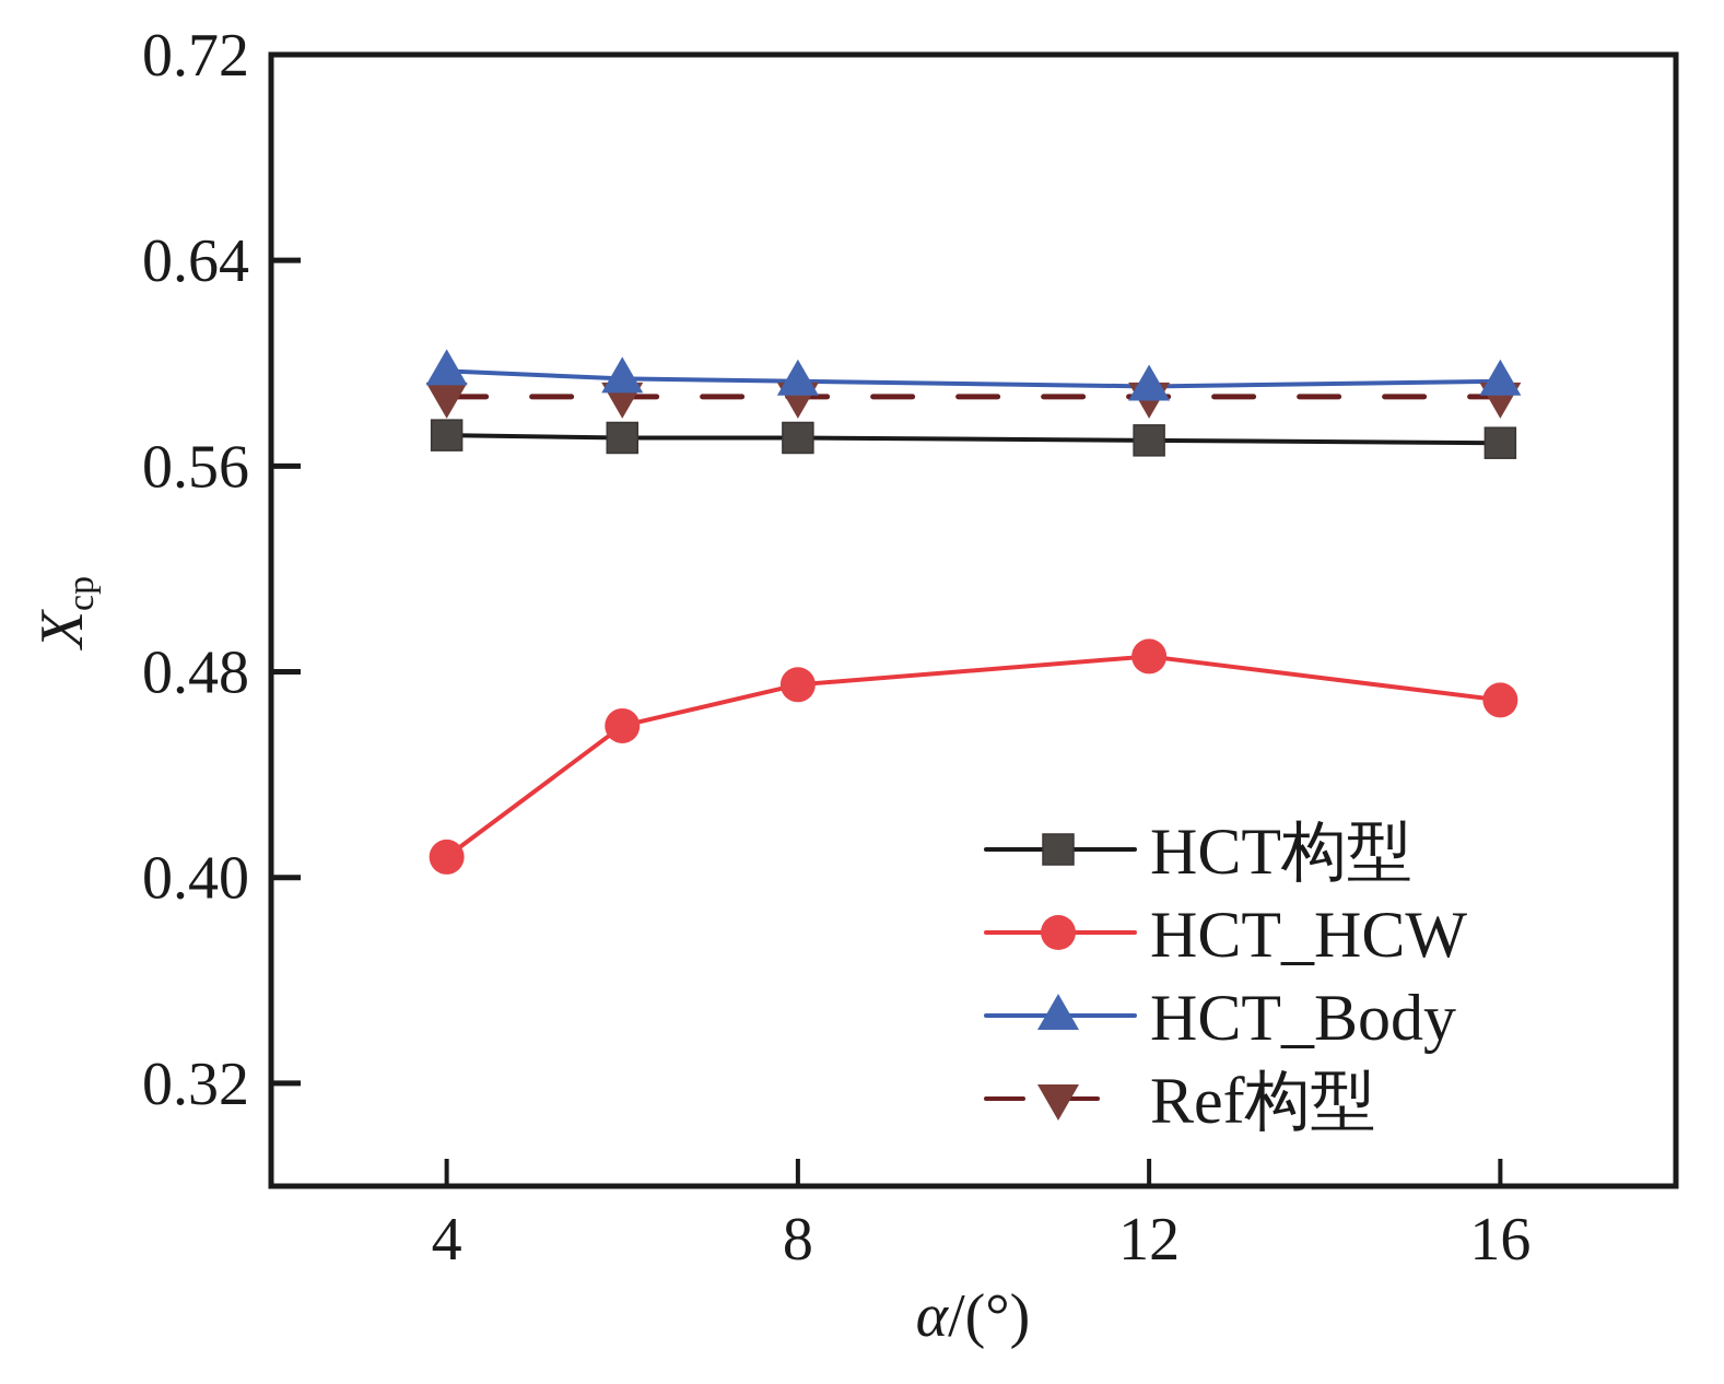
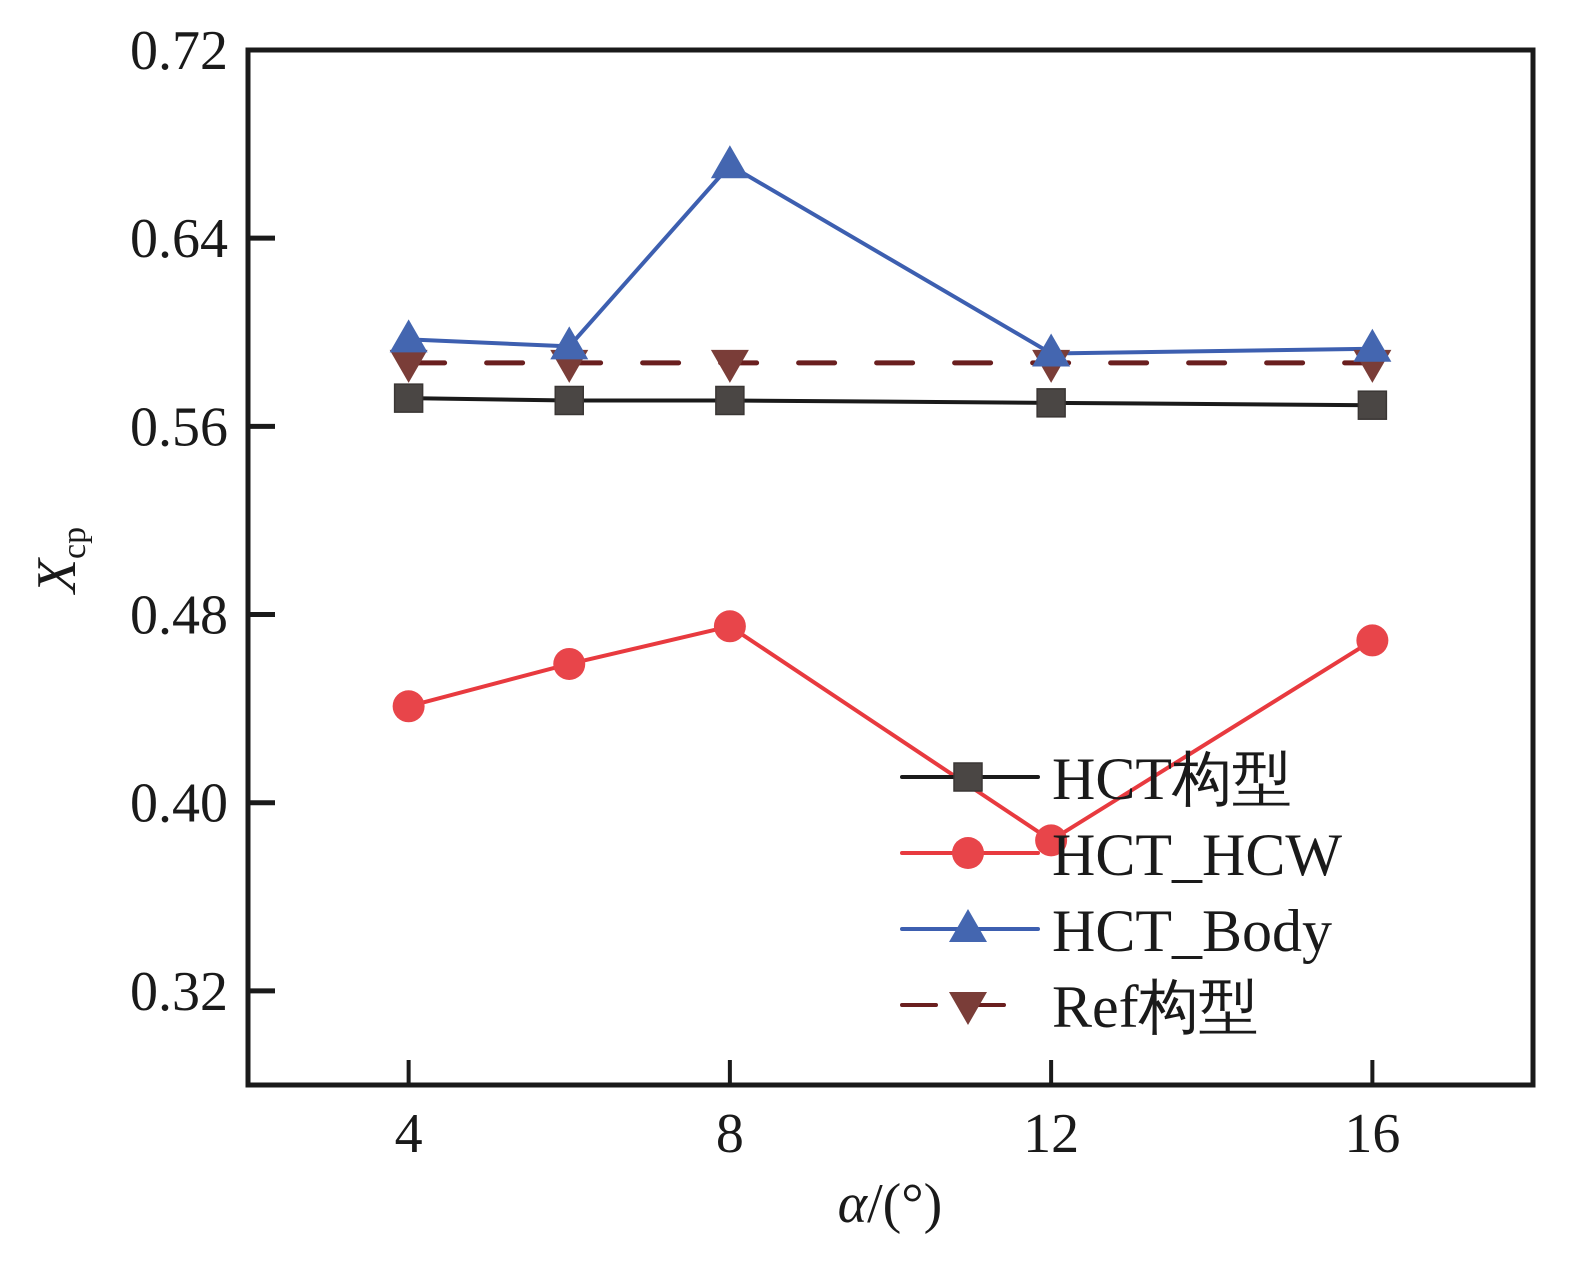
HCT_HCW/4: 0.408 -> 0.441
HCT_Body/8: 0.593 -> 0.671
HCT_HCW/12: 0.486 -> 0.384
